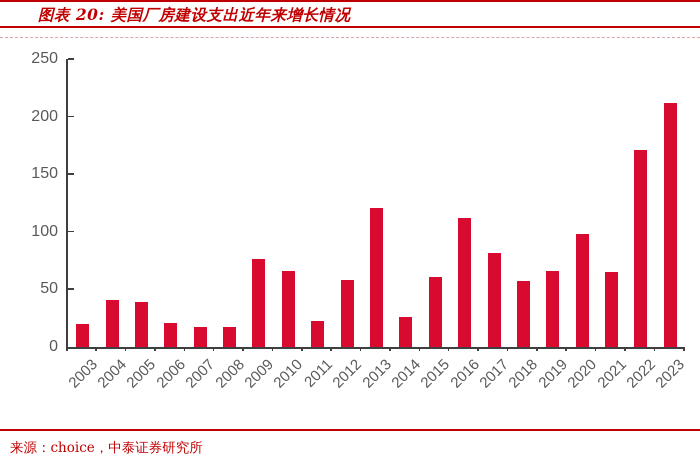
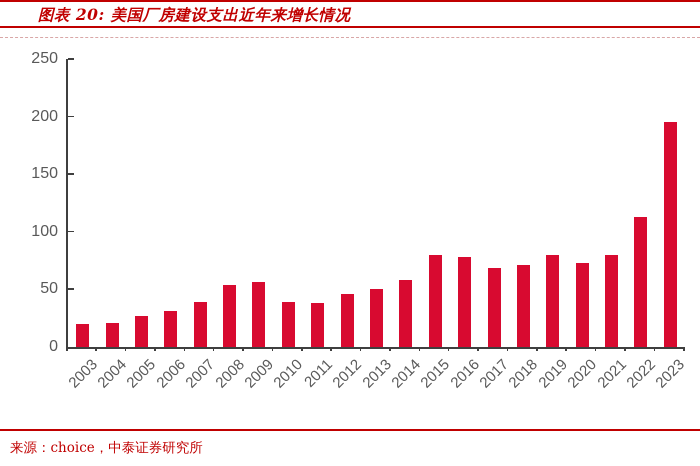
2004: 41 -> 21
2005: 39 -> 27
2006: 21 -> 31
2007: 17 -> 39
2008: 17 -> 54
2009: 76 -> 56
2010: 66 -> 39
2011: 23 -> 38
2012: 58 -> 46
2013: 121 -> 50
2014: 26 -> 58
2015: 61 -> 80
2016: 112 -> 78
2017: 82 -> 69
2018: 57 -> 71
2019: 66 -> 80
2020: 98 -> 73
2021: 65 -> 80
2022: 171 -> 113
2023: 212 -> 195
